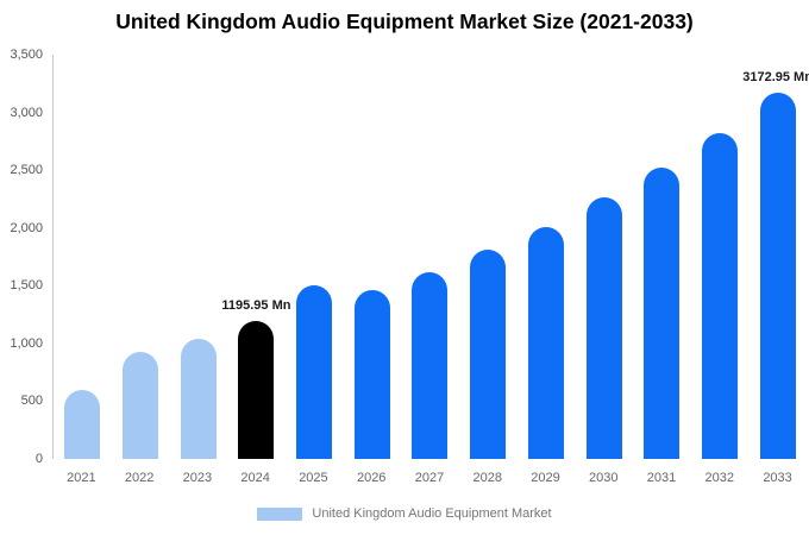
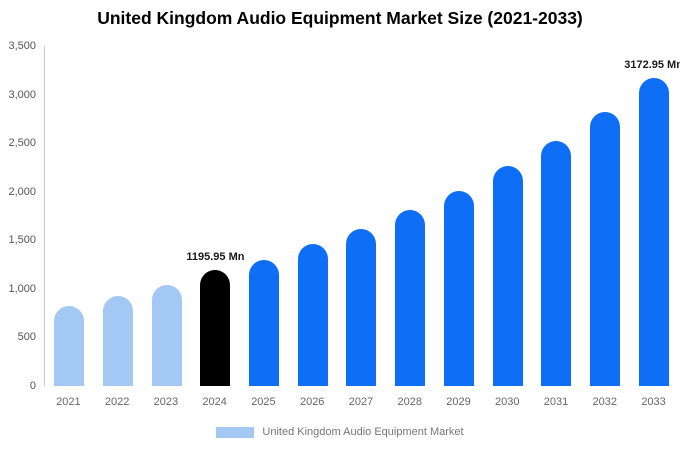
2021: 600 -> 800
2025: 1500 -> 1300
